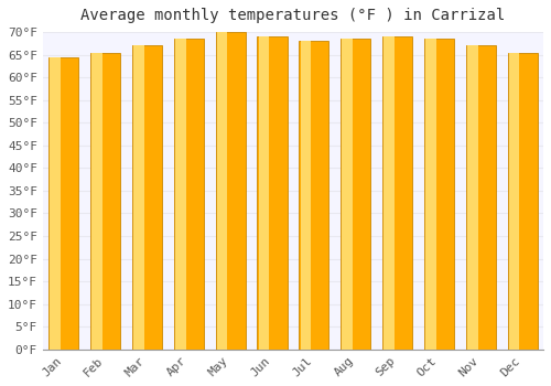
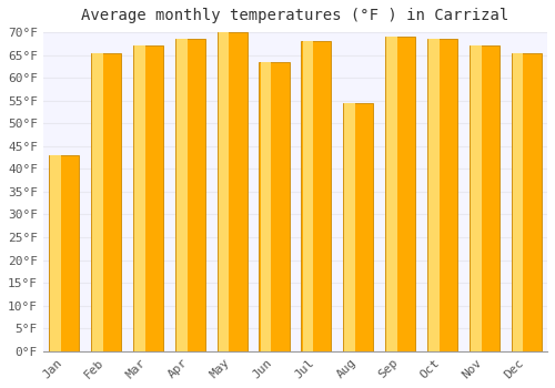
Jan: 64.5°F -> 43.0°F
Jun: 69.0°F -> 63.5°F
Aug: 68.5°F -> 54.5°F
